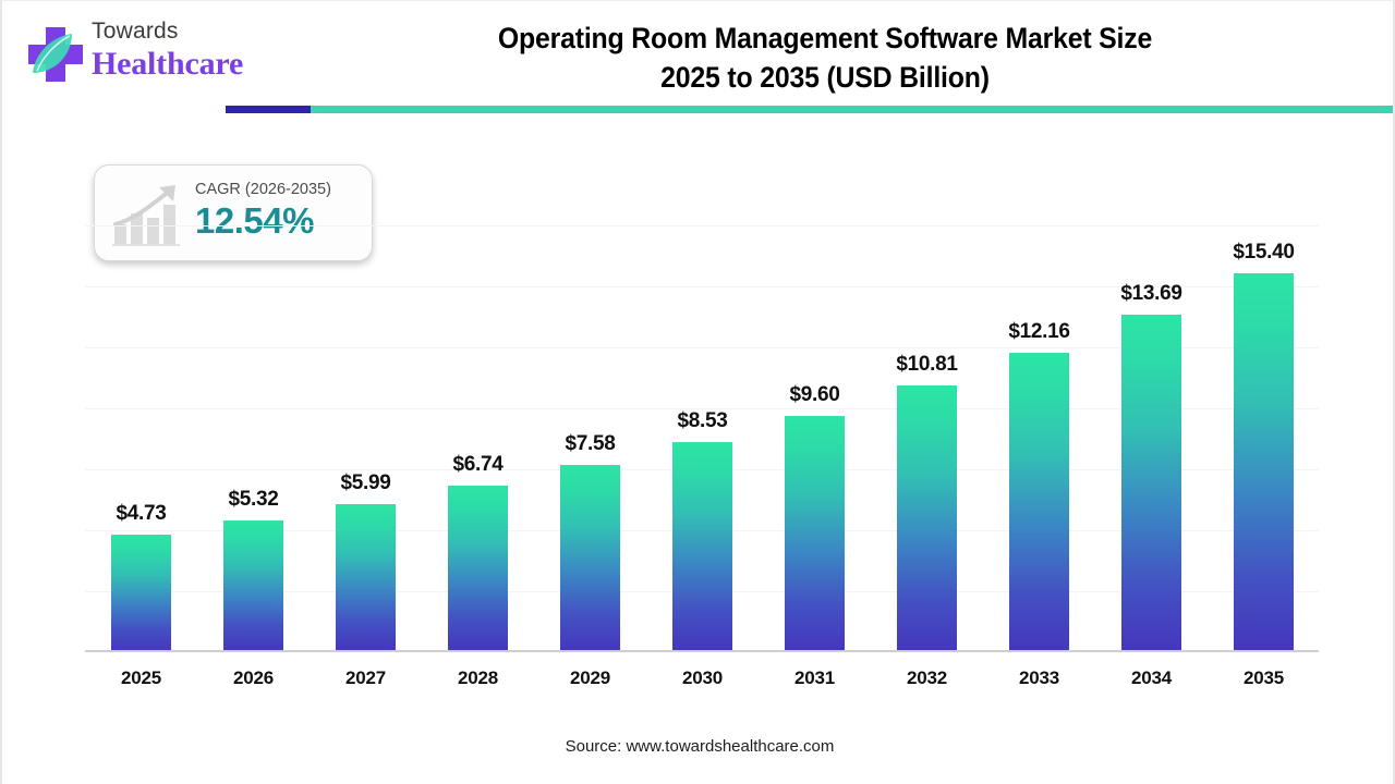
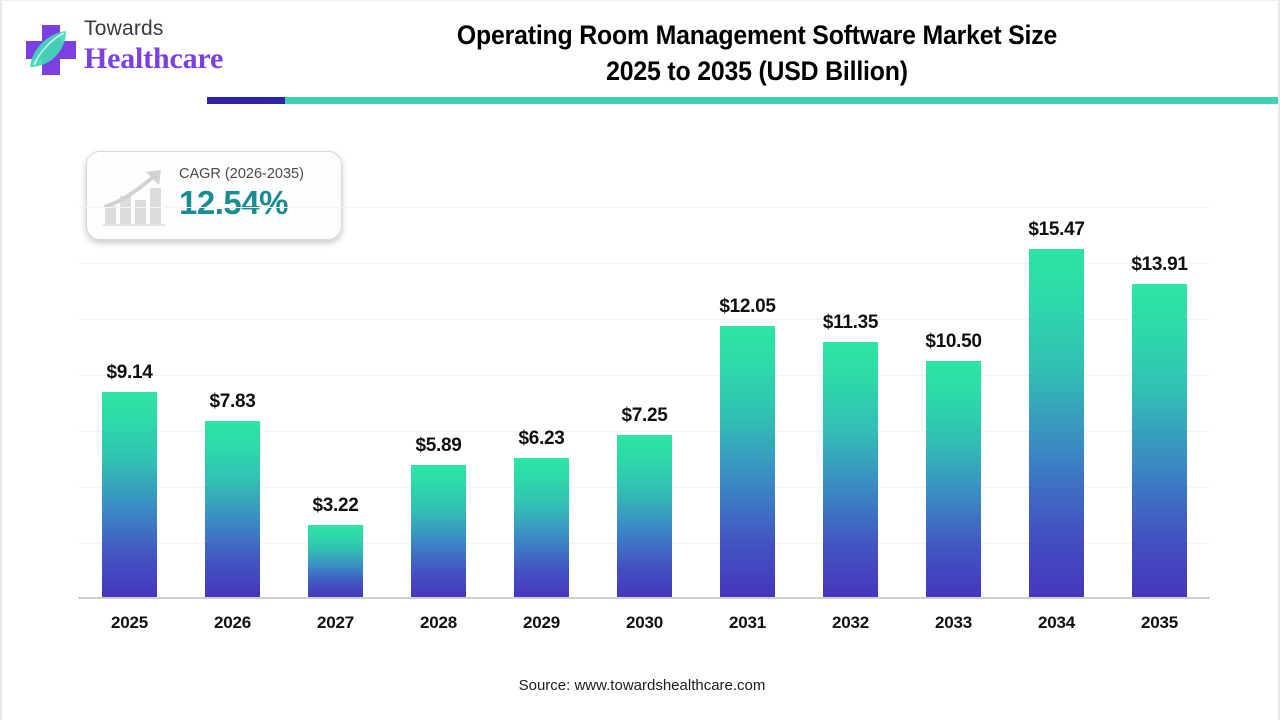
2025: $4.73 -> $9.14
2026: $5.32 -> $7.83
2027: $5.99 -> $3.22
2028: $6.74 -> $5.89
2029: $7.58 -> $6.23
2030: $8.53 -> $7.25
2031: $9.60 -> $12.05
2032: $10.81 -> $11.35
2033: $12.16 -> $10.50
2034: $13.69 -> $15.47
2035: $15.40 -> $13.91
